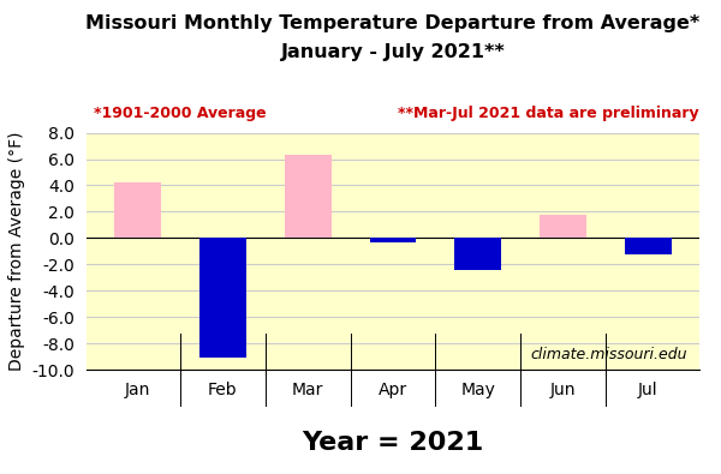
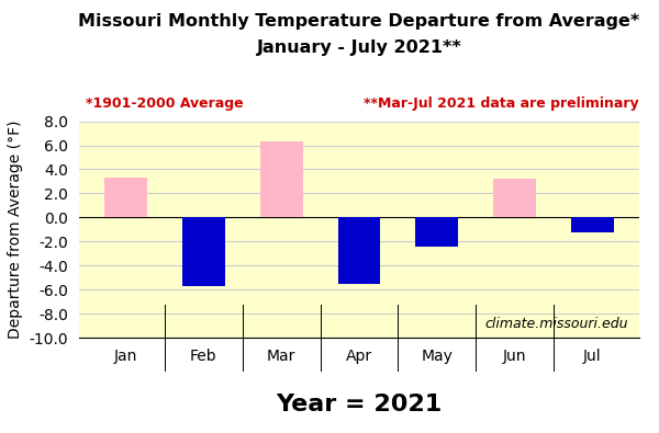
Jan: 4.2 -> 3.3
Feb: -9.1 -> -5.7
Apr: -0.3 -> -5.5
Jun: 1.8 -> 3.2
